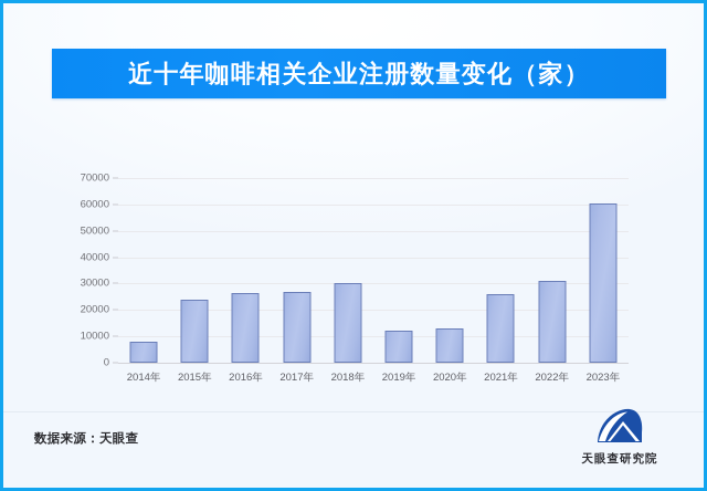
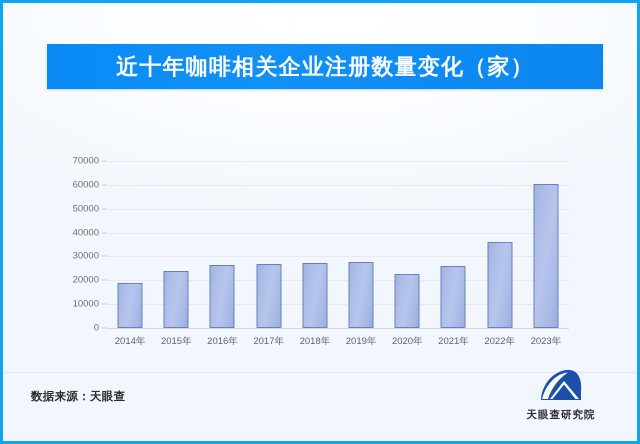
2014年: 8000 -> 19000
2018年: 30000 -> 27000
2019年: 12000 -> 28000
2020年: 13000 -> 23000
2022年: 31000 -> 36000
